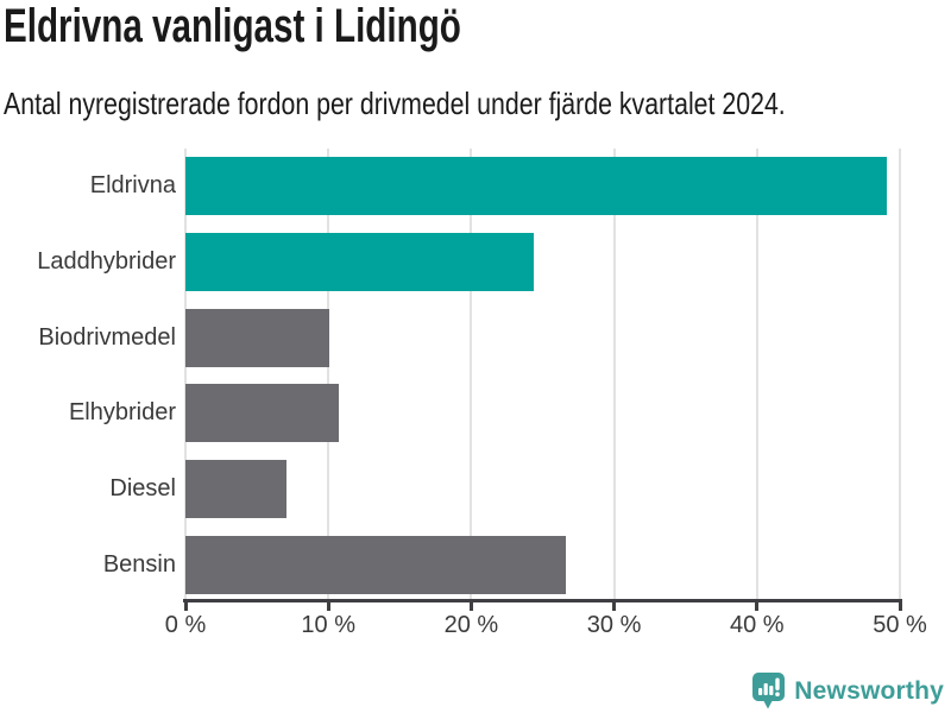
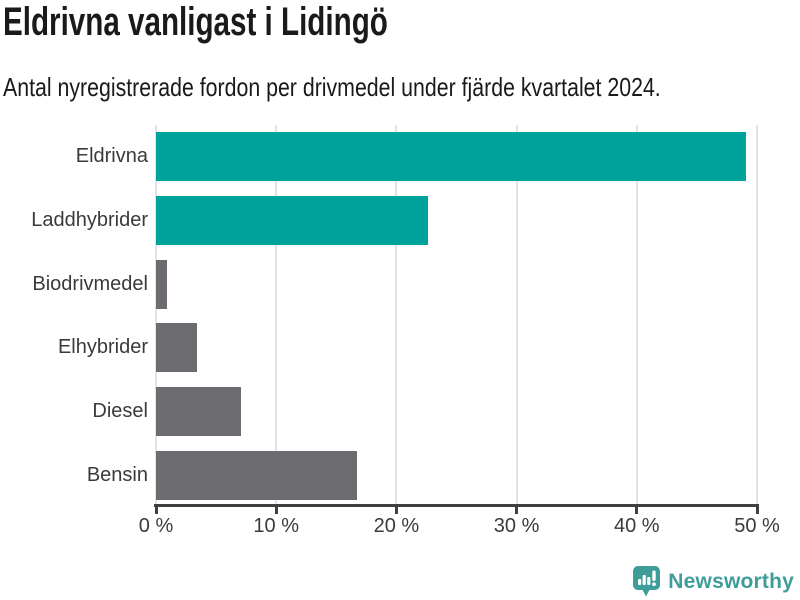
Laddhybrider: 24.4% -> 22.6%
Biodrivmedel: 10.1% -> 0.9%
Elhybrider: 10.7% -> 3.4%
Bensin: 26.6% -> 16.7%
